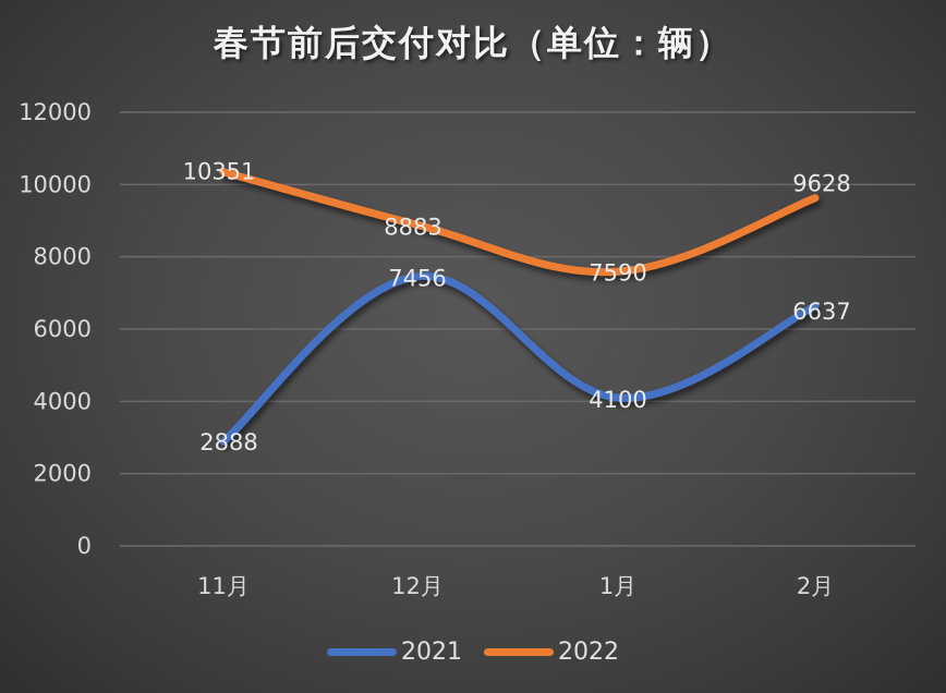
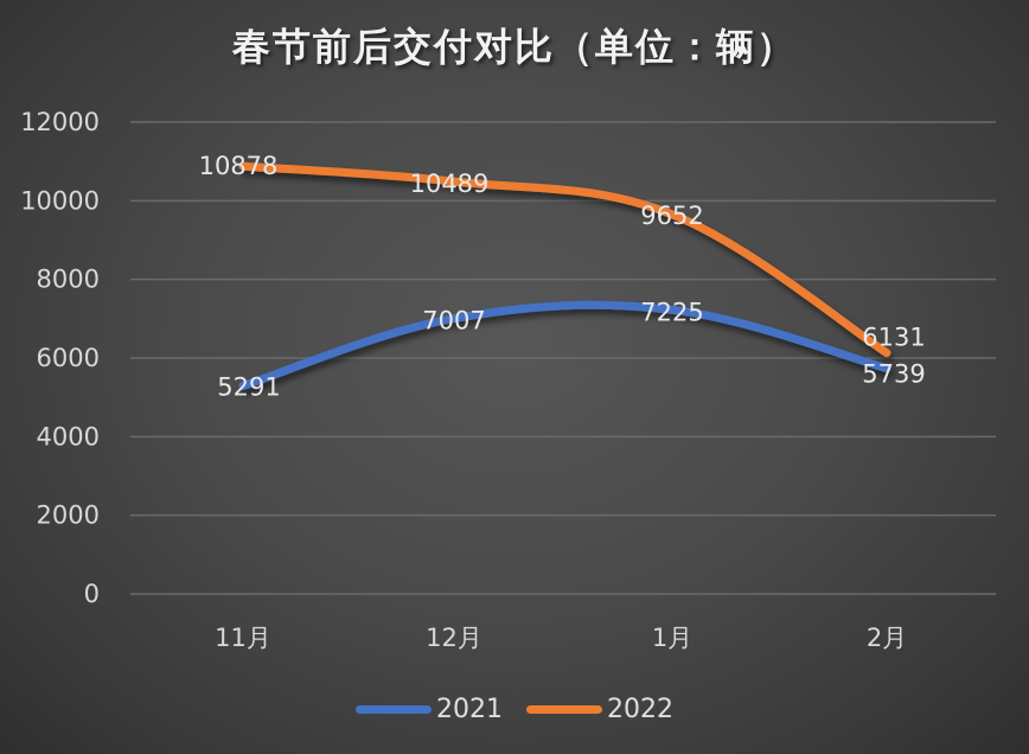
2021/11月: 2888 -> 5291
2022/11月: 10351 -> 10878
2021/12月: 7456 -> 7007
2022/12月: 8883 -> 10489
2021/1月: 4100 -> 7225
2022/1月: 7590 -> 9652
2021/2月: 6637 -> 5739
2022/2月: 9628 -> 6131
